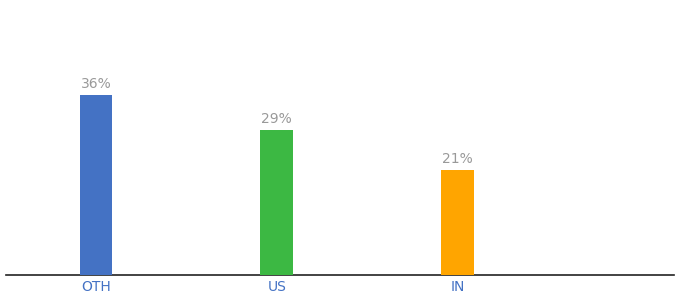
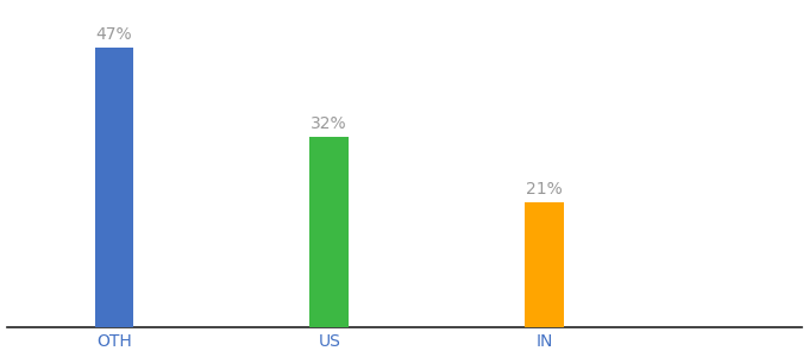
OTH: 36% -> 47%
US: 29% -> 32%
